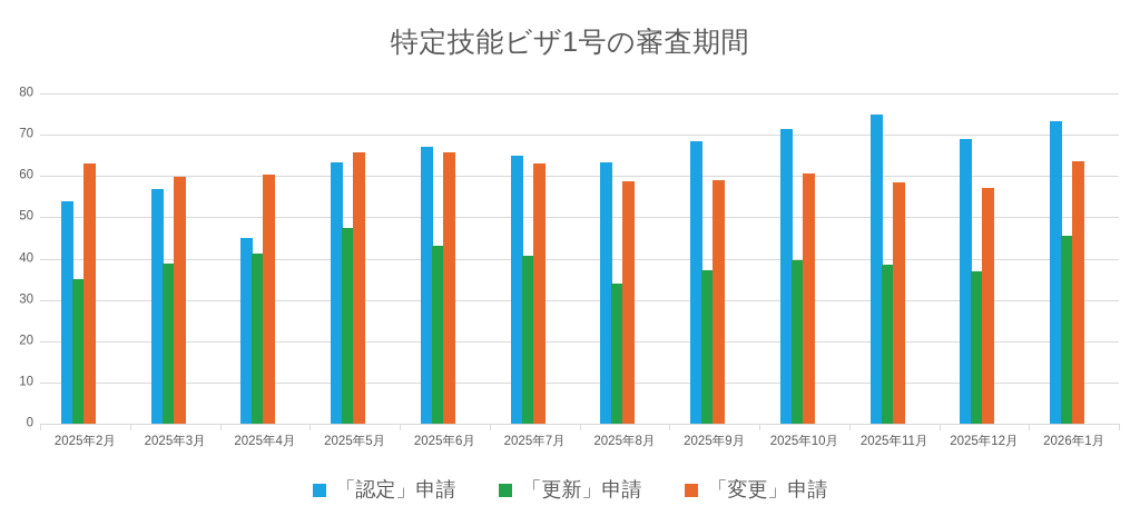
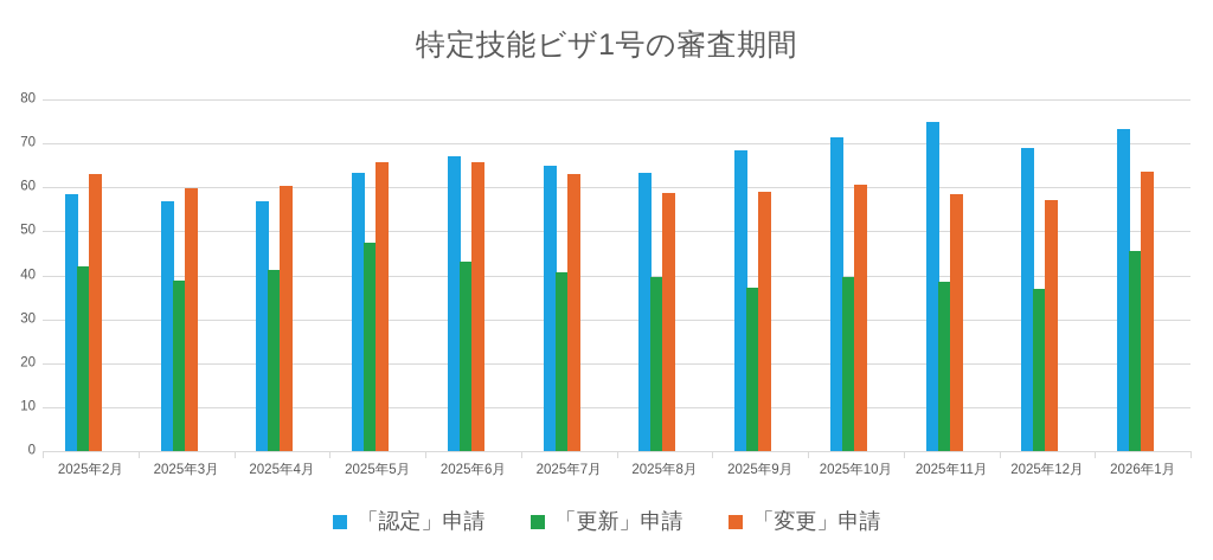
「認定」申請/2025年2月: 54 -> 58
「更新」申請/2025年2月: 35 -> 42
「認定」申請/2025年4月: 45 -> 57
「更新」申請/2025年8月: 34 -> 40
